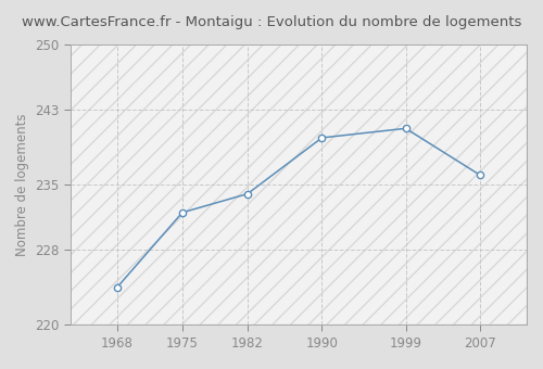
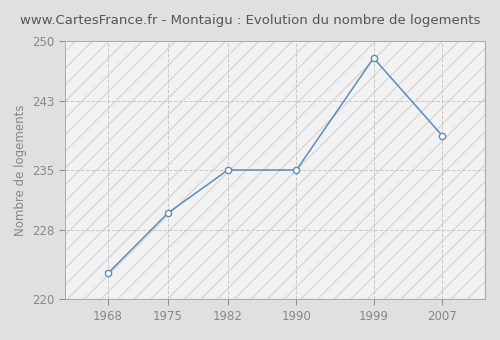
1968: 224 -> 223
1975: 232 -> 230
1982: 234 -> 235
1990: 240 -> 235
1999: 241 -> 248
2007: 236 -> 239
